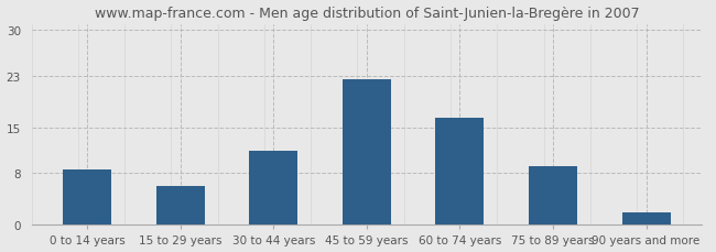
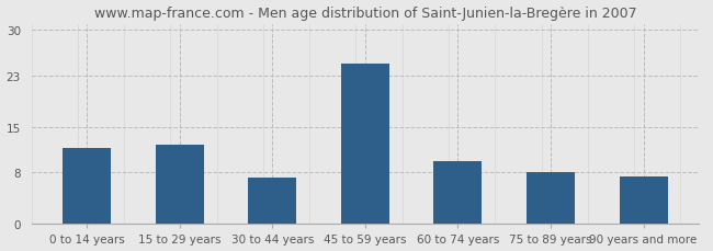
0 to 14 years: 8.5 -> 11.8
15 to 29 years: 6.0 -> 12.2
30 to 44 years: 11.5 -> 7.2
45 to 59 years: 22.5 -> 24.8
60 to 74 years: 16.5 -> 9.8
75 to 89 years: 9.0 -> 8.0
90 years and more: 2.0 -> 7.4
